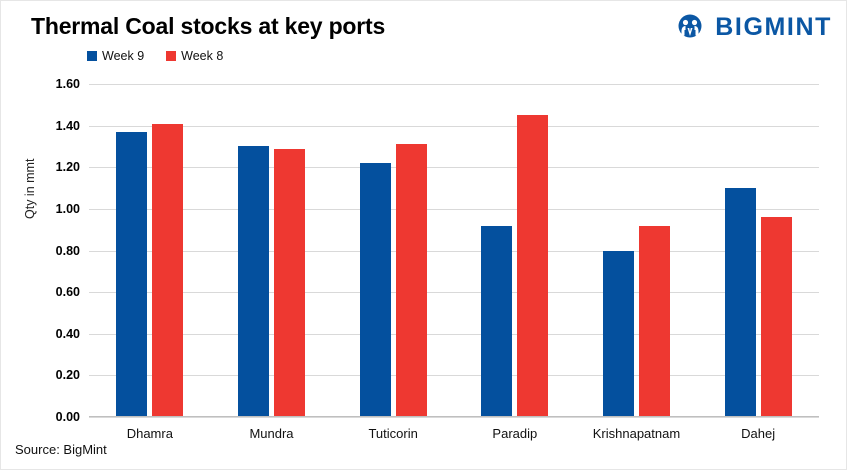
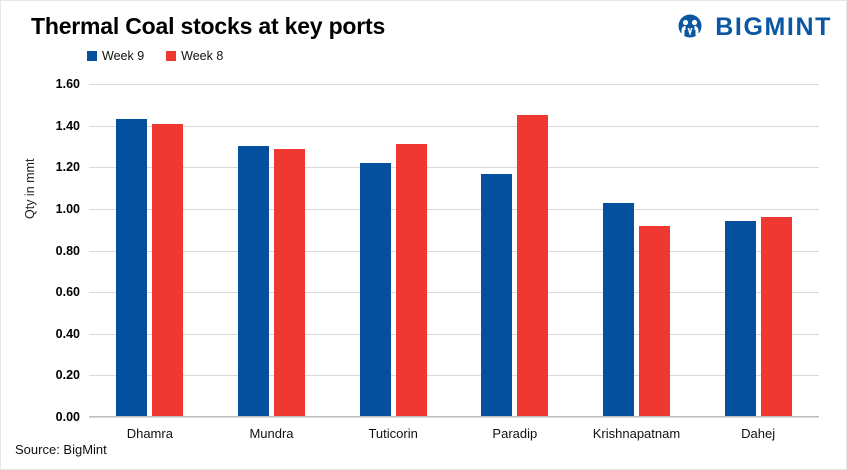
Week 9/Dhamra: 1.37 -> 1.43
Week 9/Paradip: 0.92 -> 1.17
Week 9/Krishnapatnam: 0.80 -> 1.03
Week 9/Dahej: 1.10 -> 0.94
